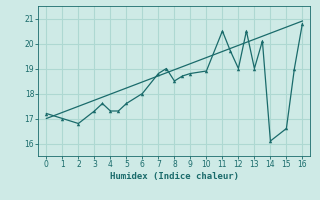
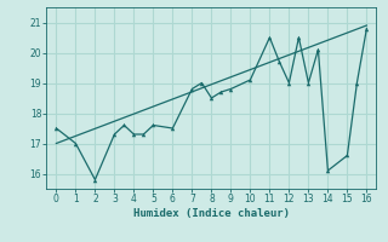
0: 17.2 -> 17.5
2: 16.8 -> 15.8
6: 18.0 -> 17.5
10: 18.9 -> 19.1
